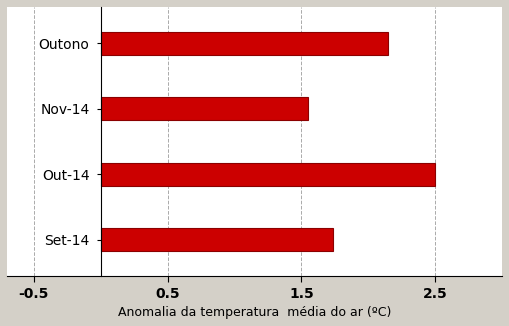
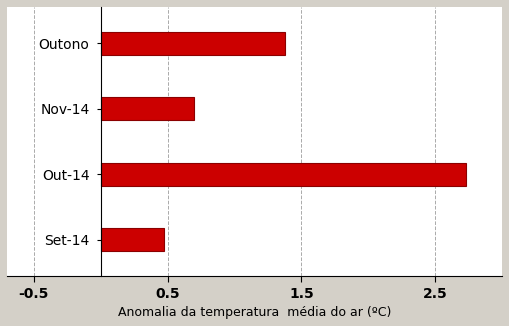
Outono: 2.15 -> 1.38
Nov-14: 1.55 -> 0.70
Out-14: 2.50 -> 2.73
Set-14: 1.74 -> 0.47
